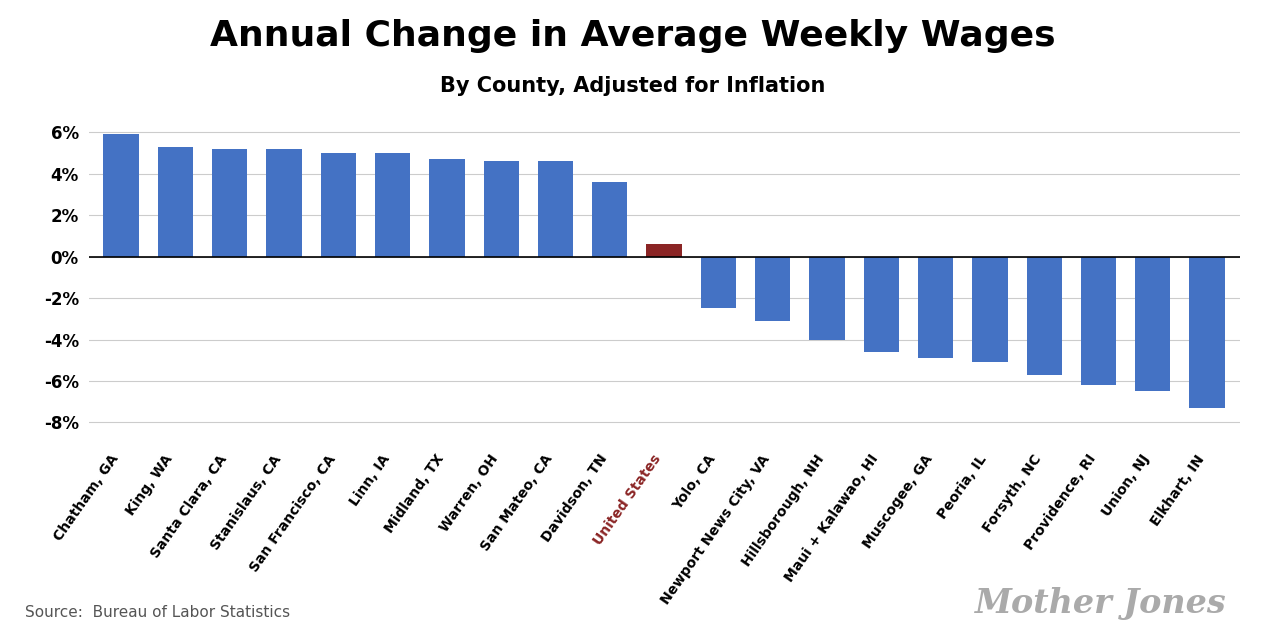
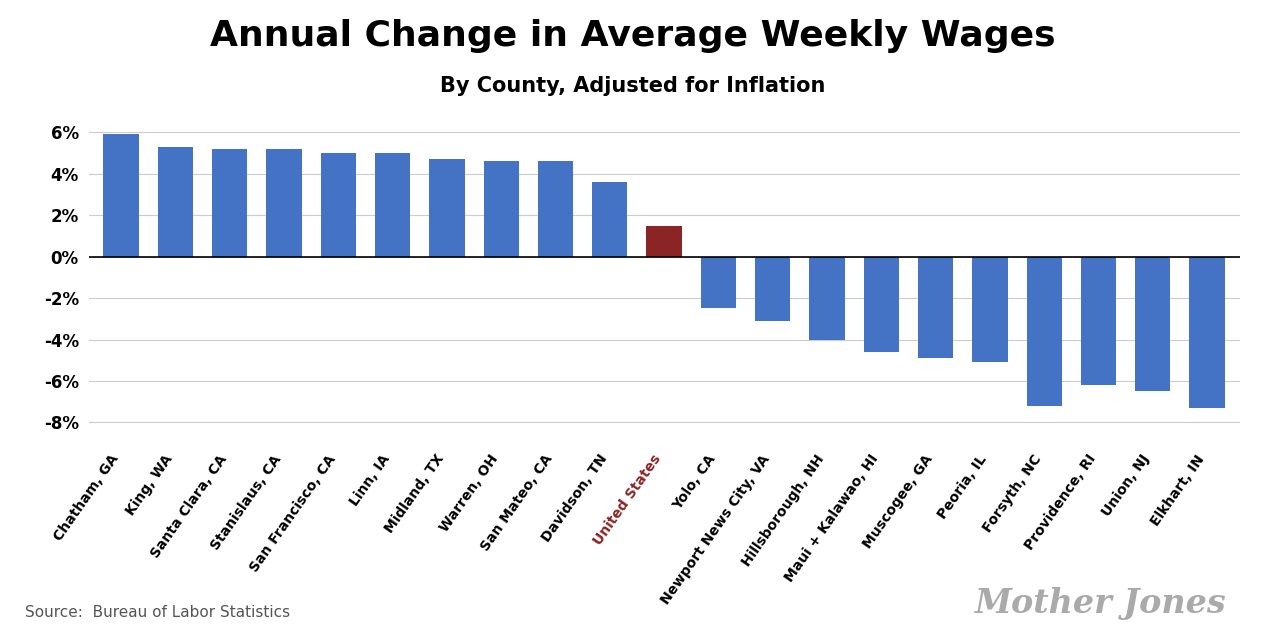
United States: 0.6% -> 1.5%
Forsyth, NC: -5.7% -> -7.2%
